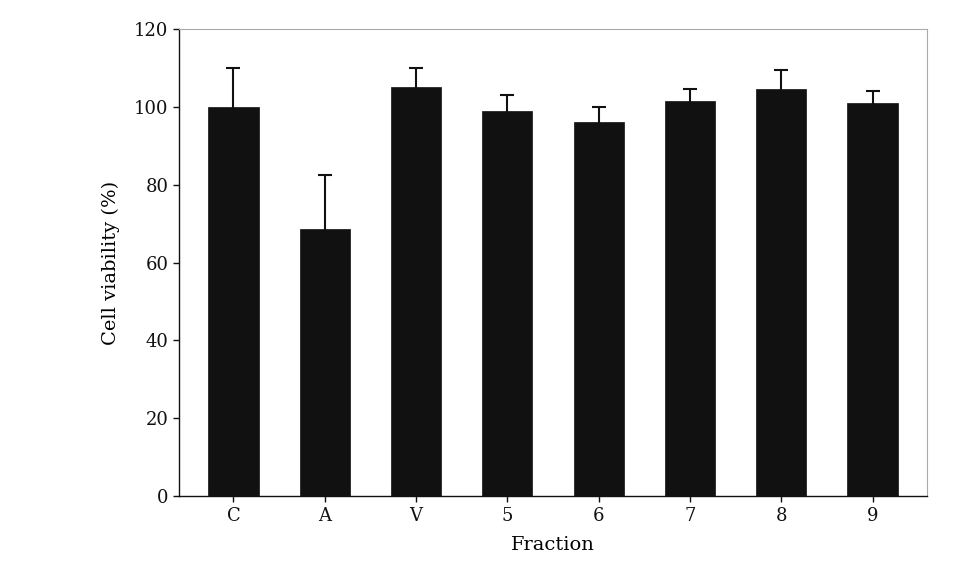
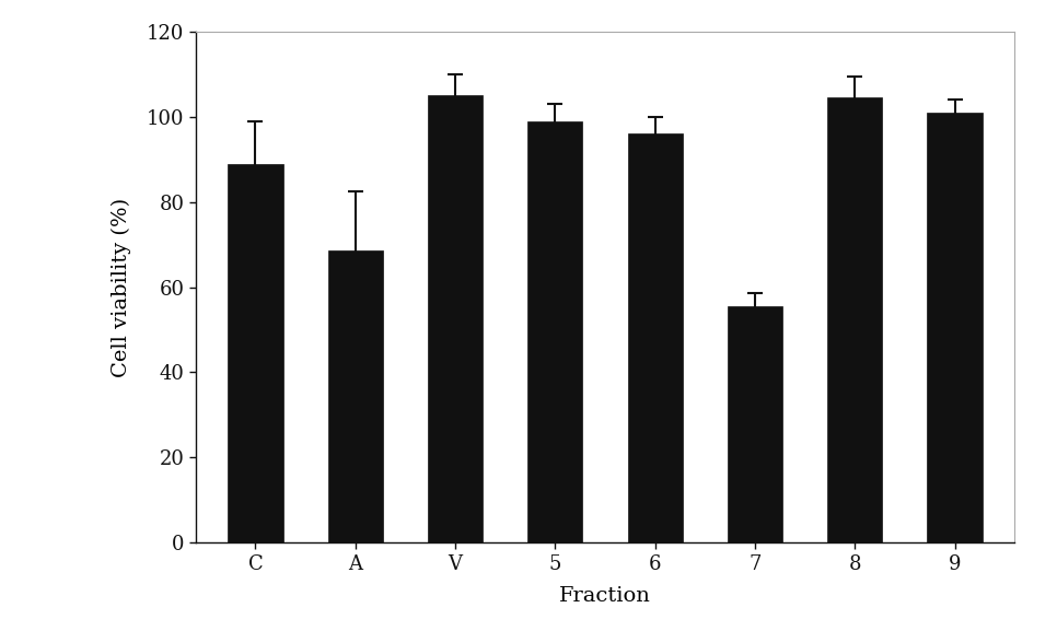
C: 100.0 -> 89.0
7: 101.5 -> 55.5
